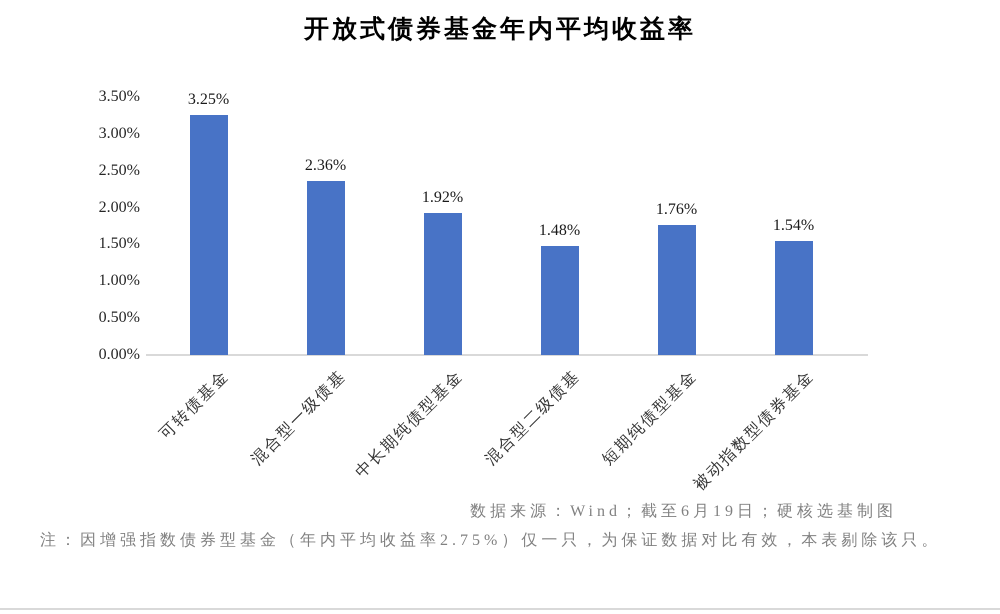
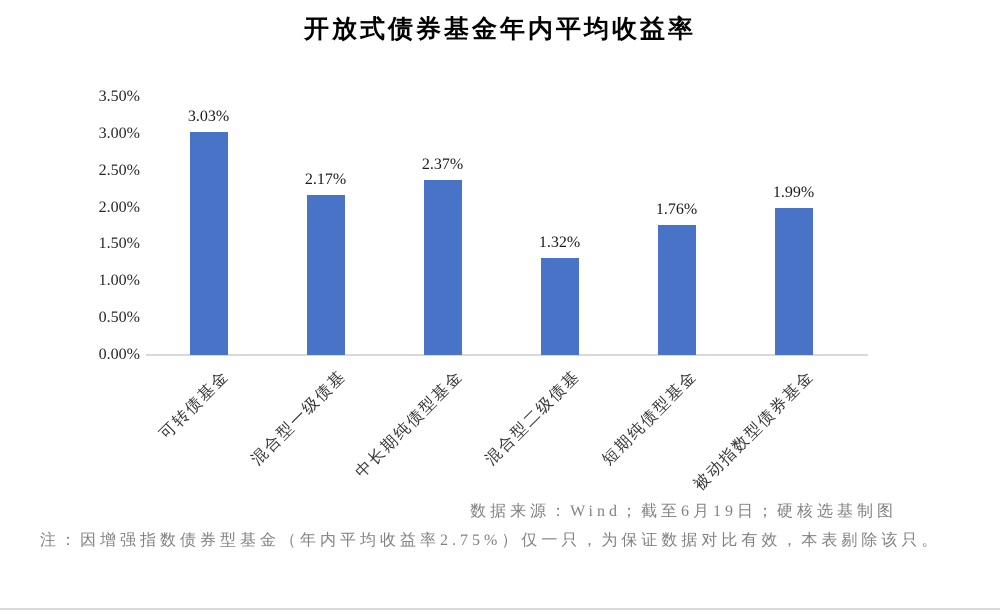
可转债基金: 3.25% -> 3.03%
混合型一级债基: 2.36% -> 2.17%
中长期纯债型基金: 1.92% -> 2.37%
混合型二级债基: 1.48% -> 1.32%
被动指数型债券基金: 1.54% -> 1.99%
